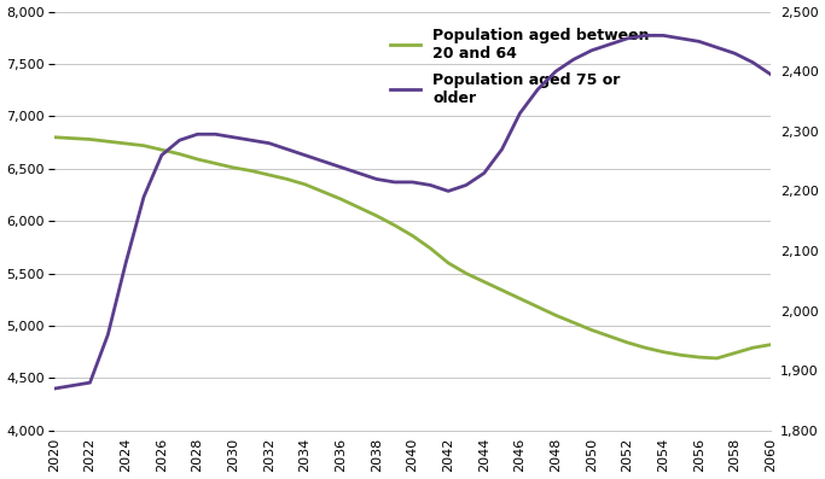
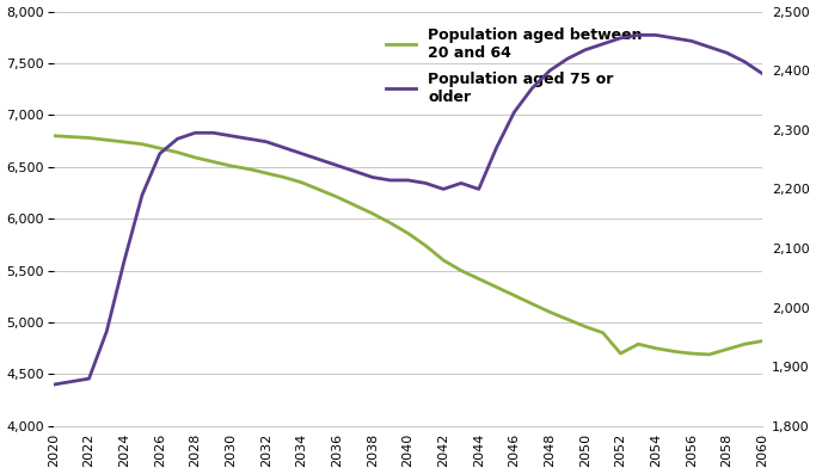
Population aged 75 or older/2044: 2,230 -> 2,200
Population aged between 20 and 64/2052: 4,840 -> 4,700
